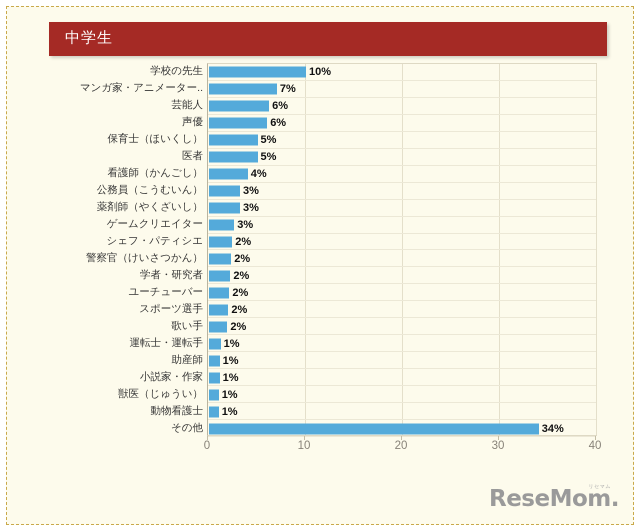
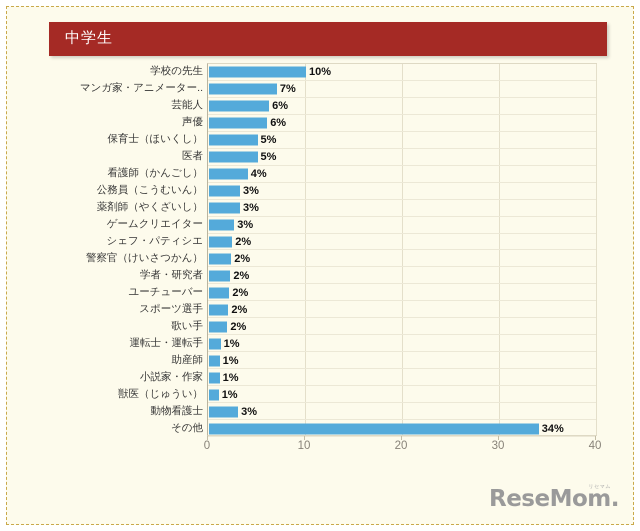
動物看護士: 1% -> 3%
